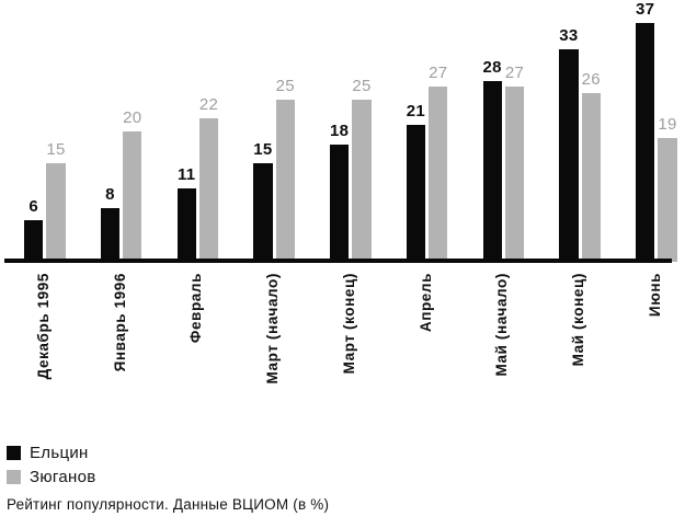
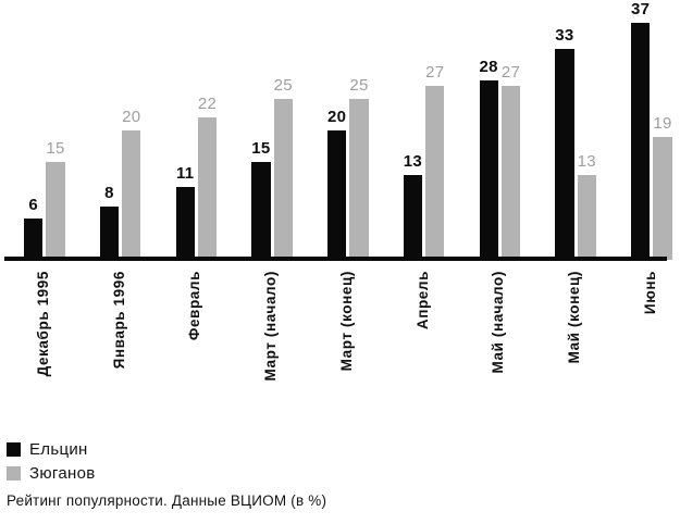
Ельцин/Март (конец): 18 -> 20
Ельцин/Апрель: 21 -> 13
Зюганов/Май (конец): 26 -> 13
